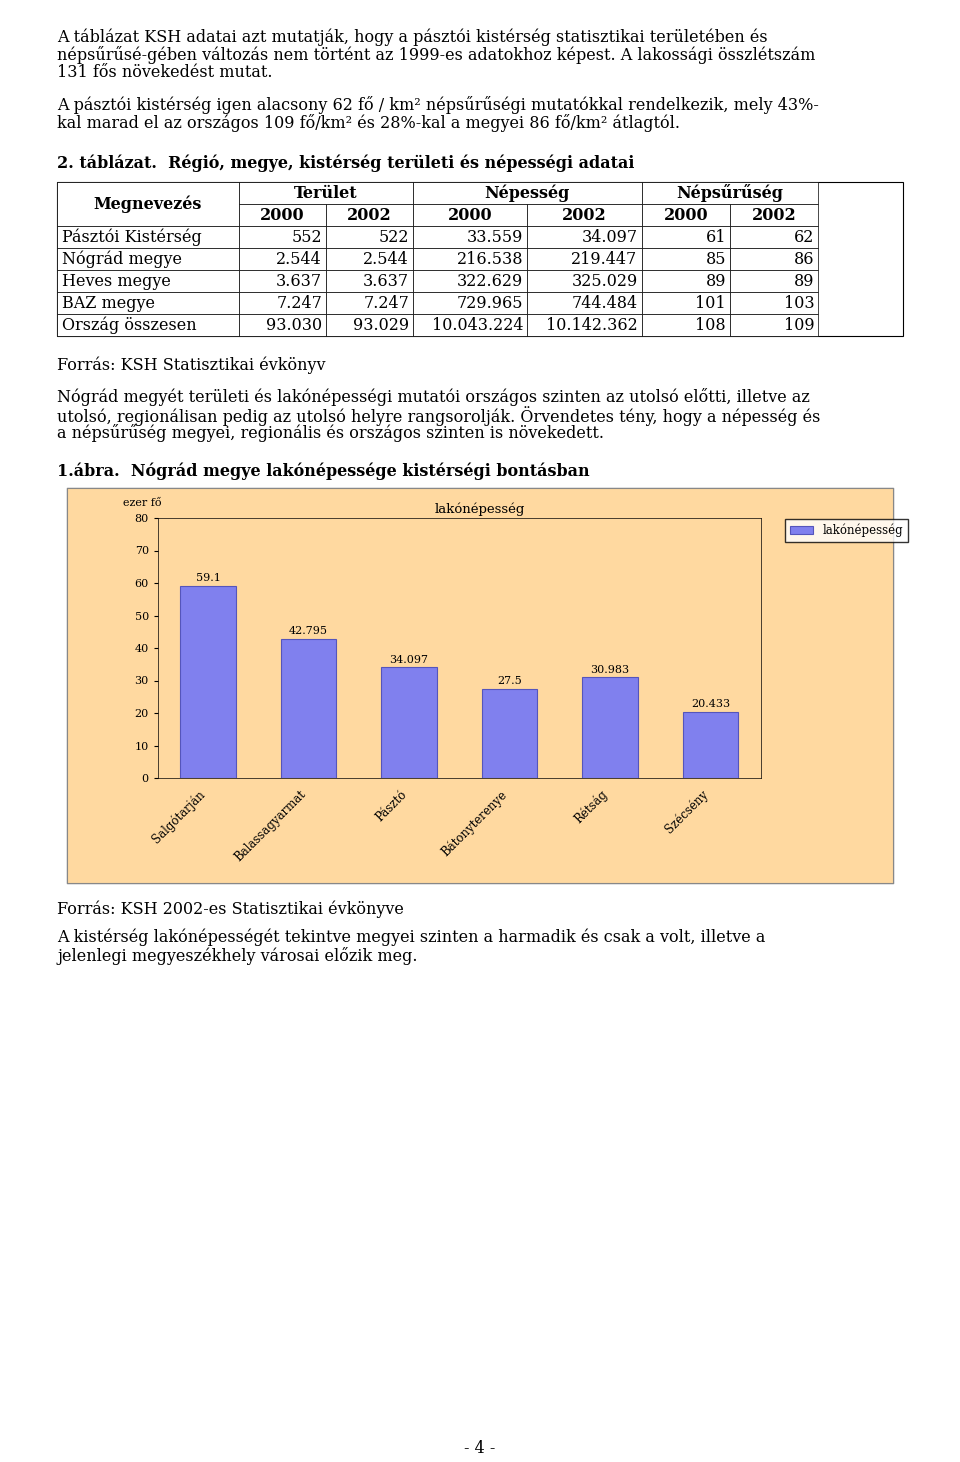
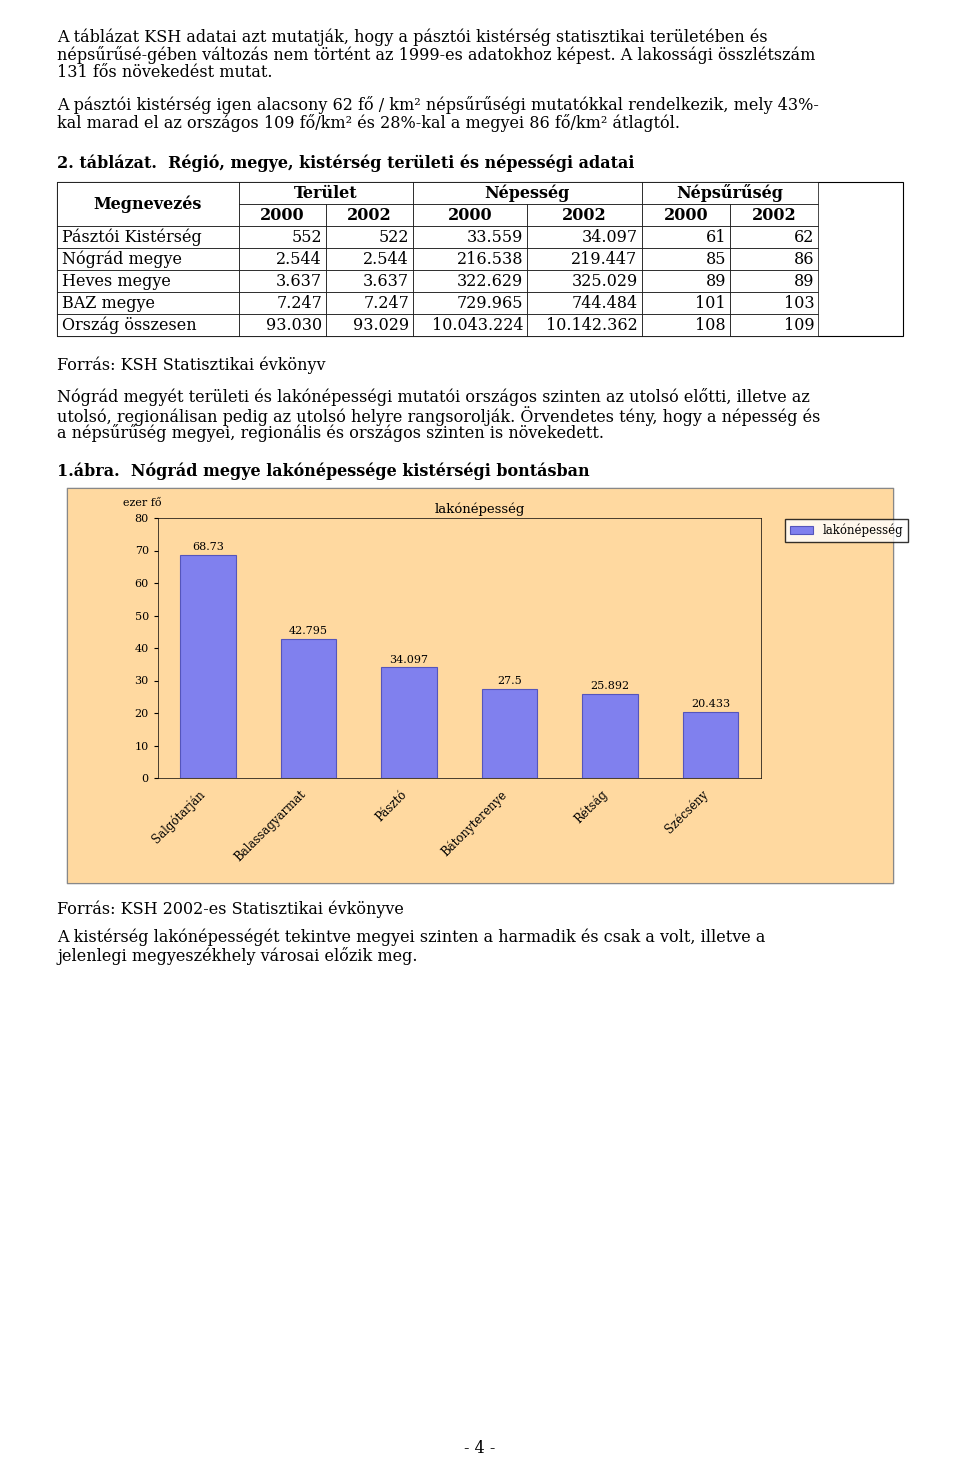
Salgótarján: 59.1 -> 68.73
Rétság: 30.983 -> 25.892
